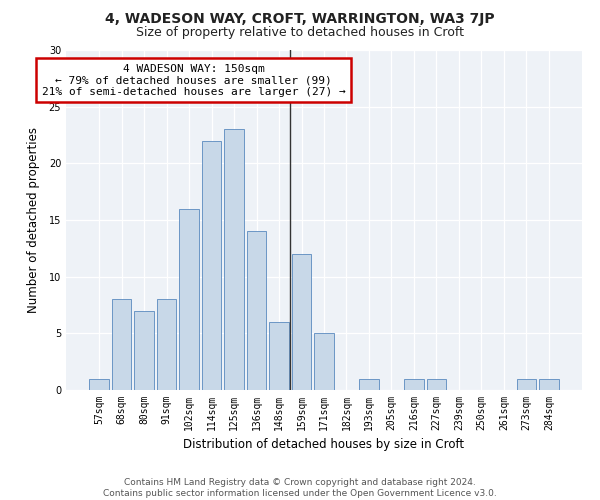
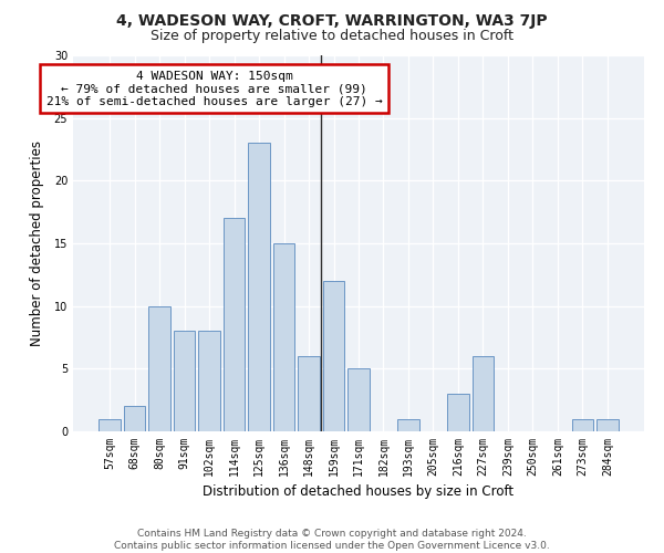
68sqm: 8 -> 2
80sqm: 7 -> 10
102sqm: 16 -> 8
114sqm: 22 -> 17
136sqm: 14 -> 15
216sqm: 1 -> 3
227sqm: 1 -> 6
